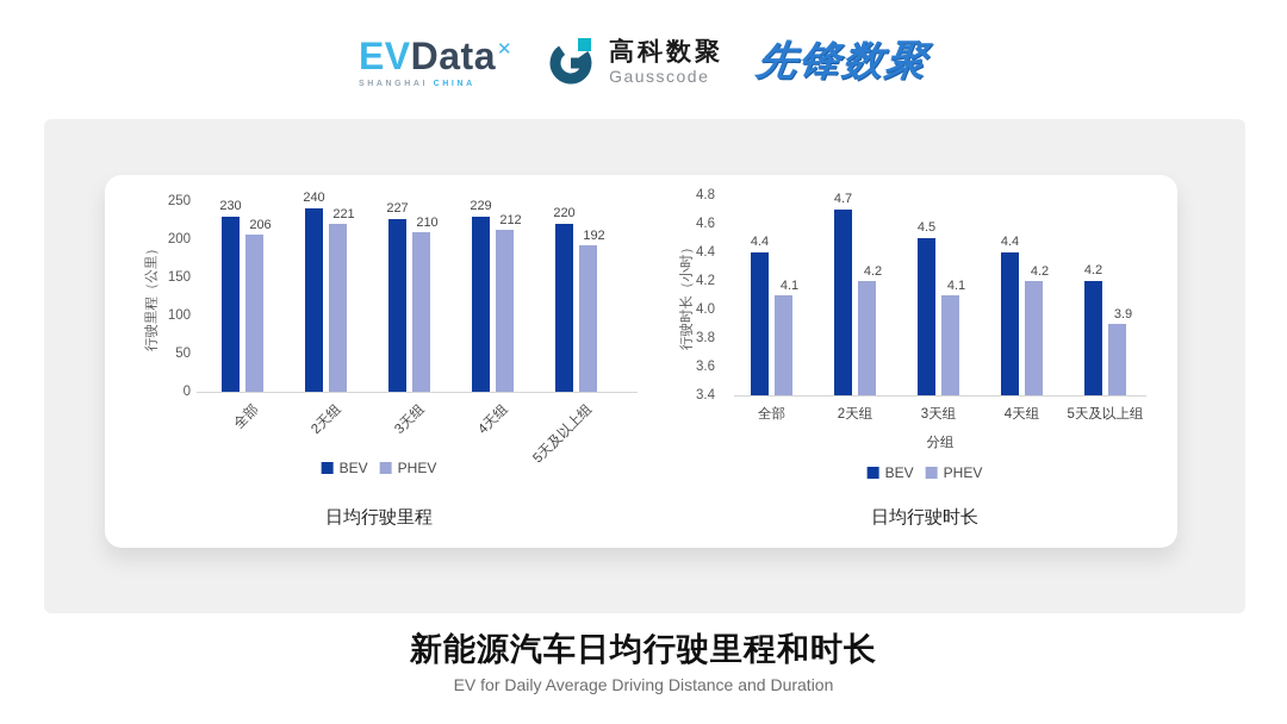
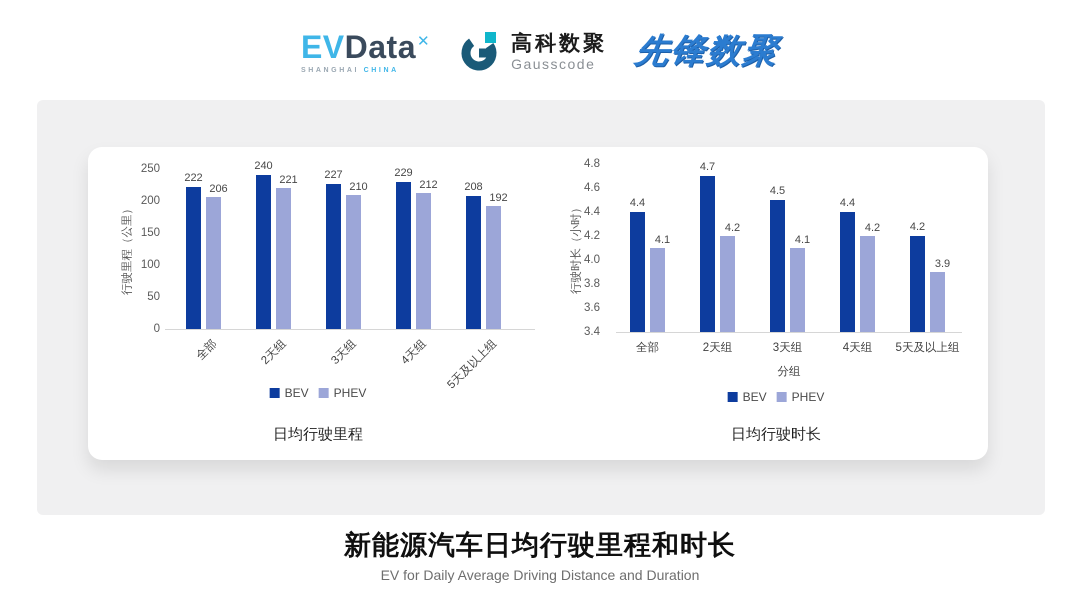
日均行驶里程/BEV/全部: 230 -> 222
日均行驶里程/BEV/5天及以上组: 220 -> 208
